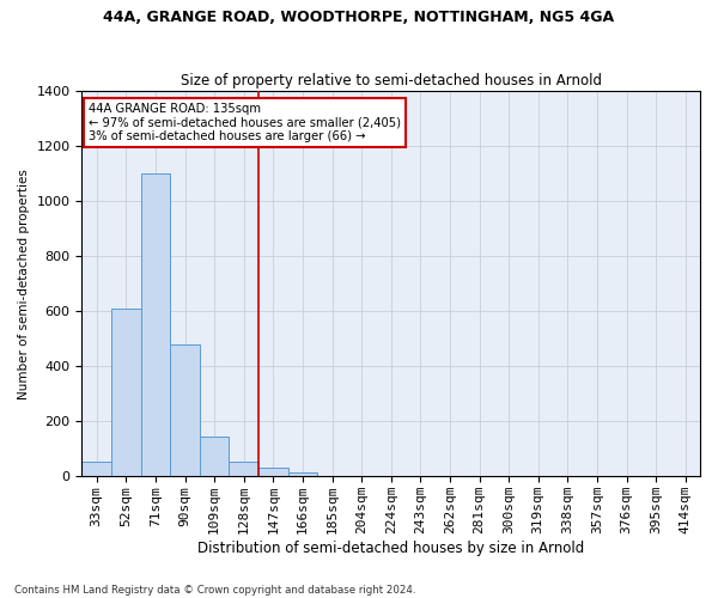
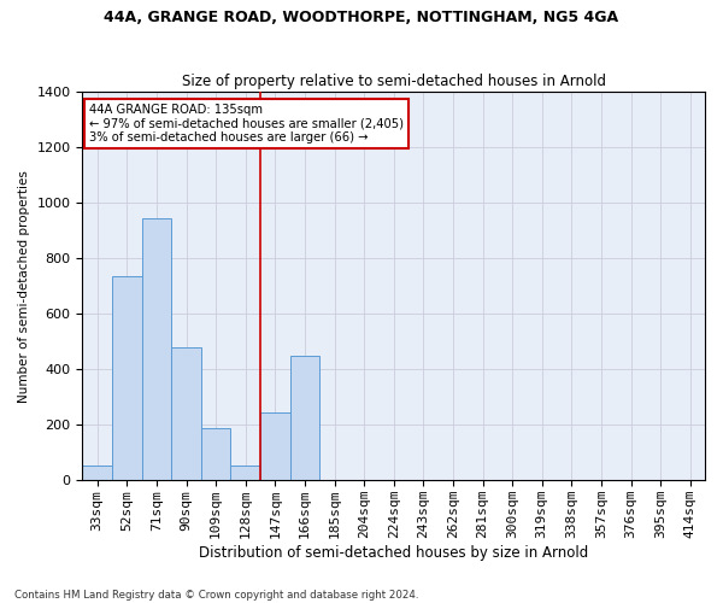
52sqm: 610 -> 735
71sqm: 1100 -> 945
109sqm: 145 -> 190
147sqm: 30 -> 245
166sqm: 15 -> 450
